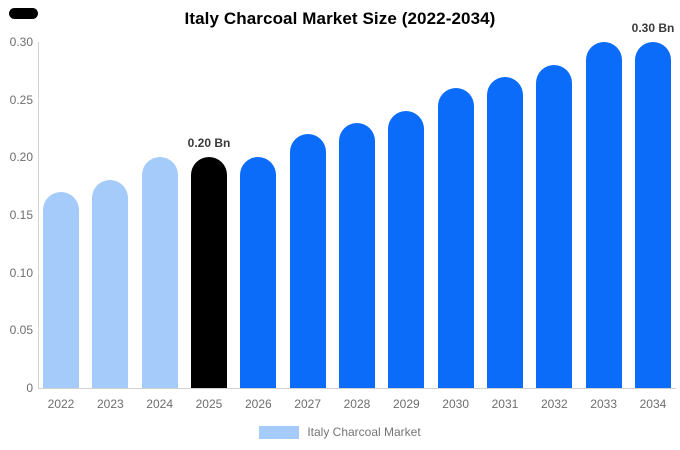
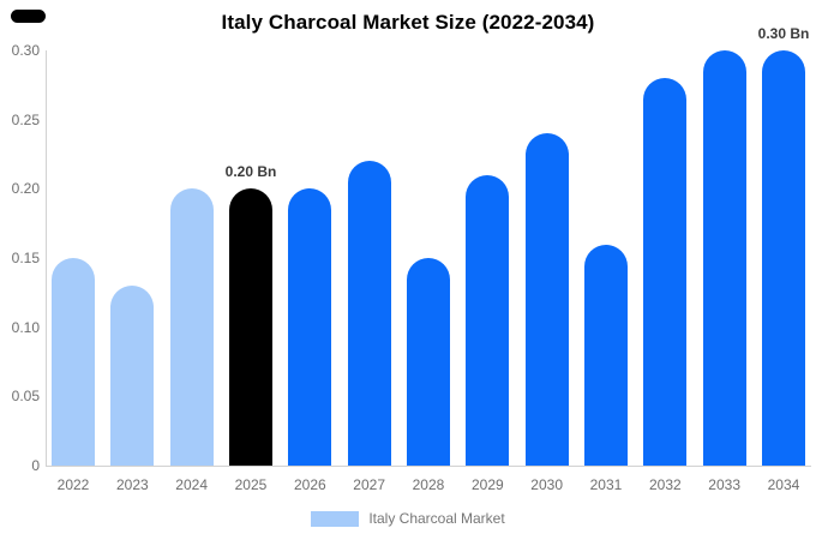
2022: 0.17 -> 0.15
2023: 0.18 -> 0.13
2028: 0.23 -> 0.15
2029: 0.24 -> 0.21
2030: 0.26 -> 0.24
2031: 0.27 -> 0.16
